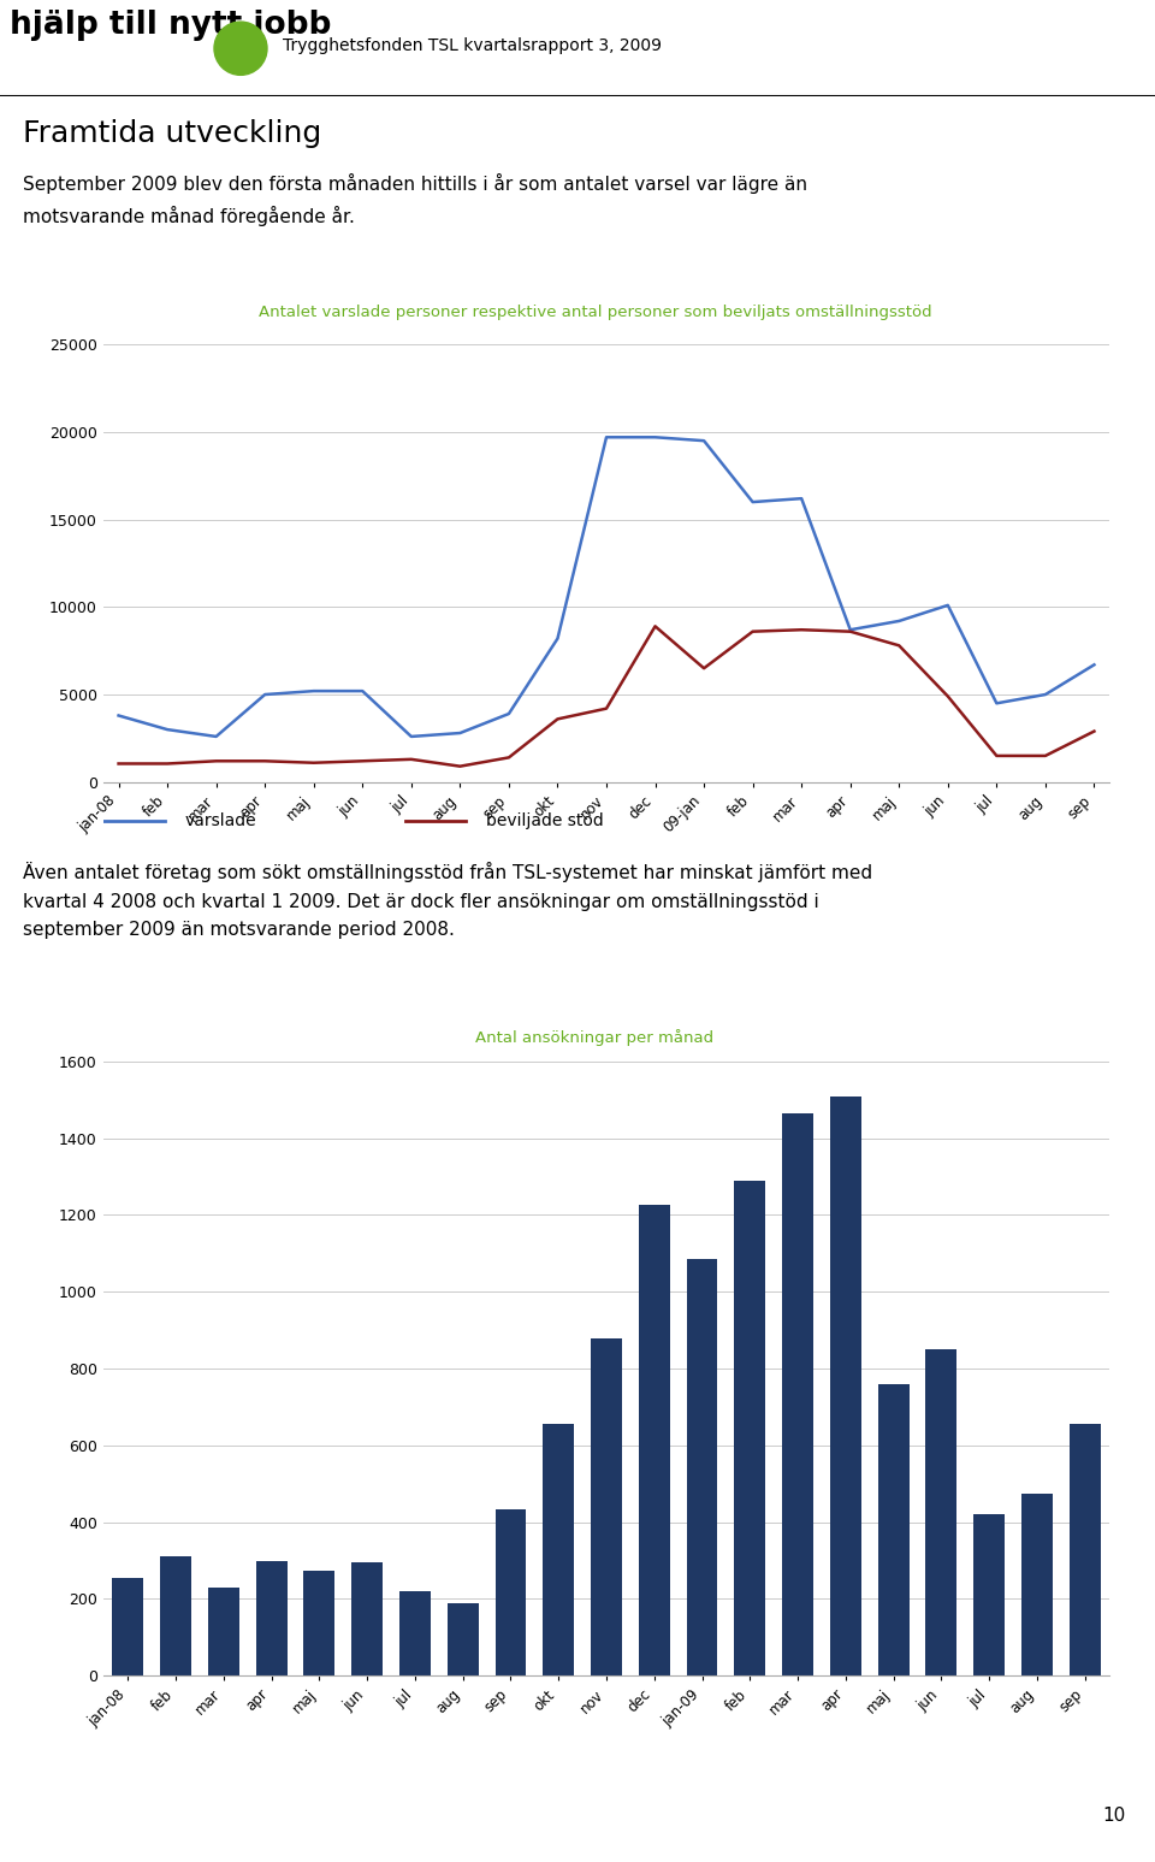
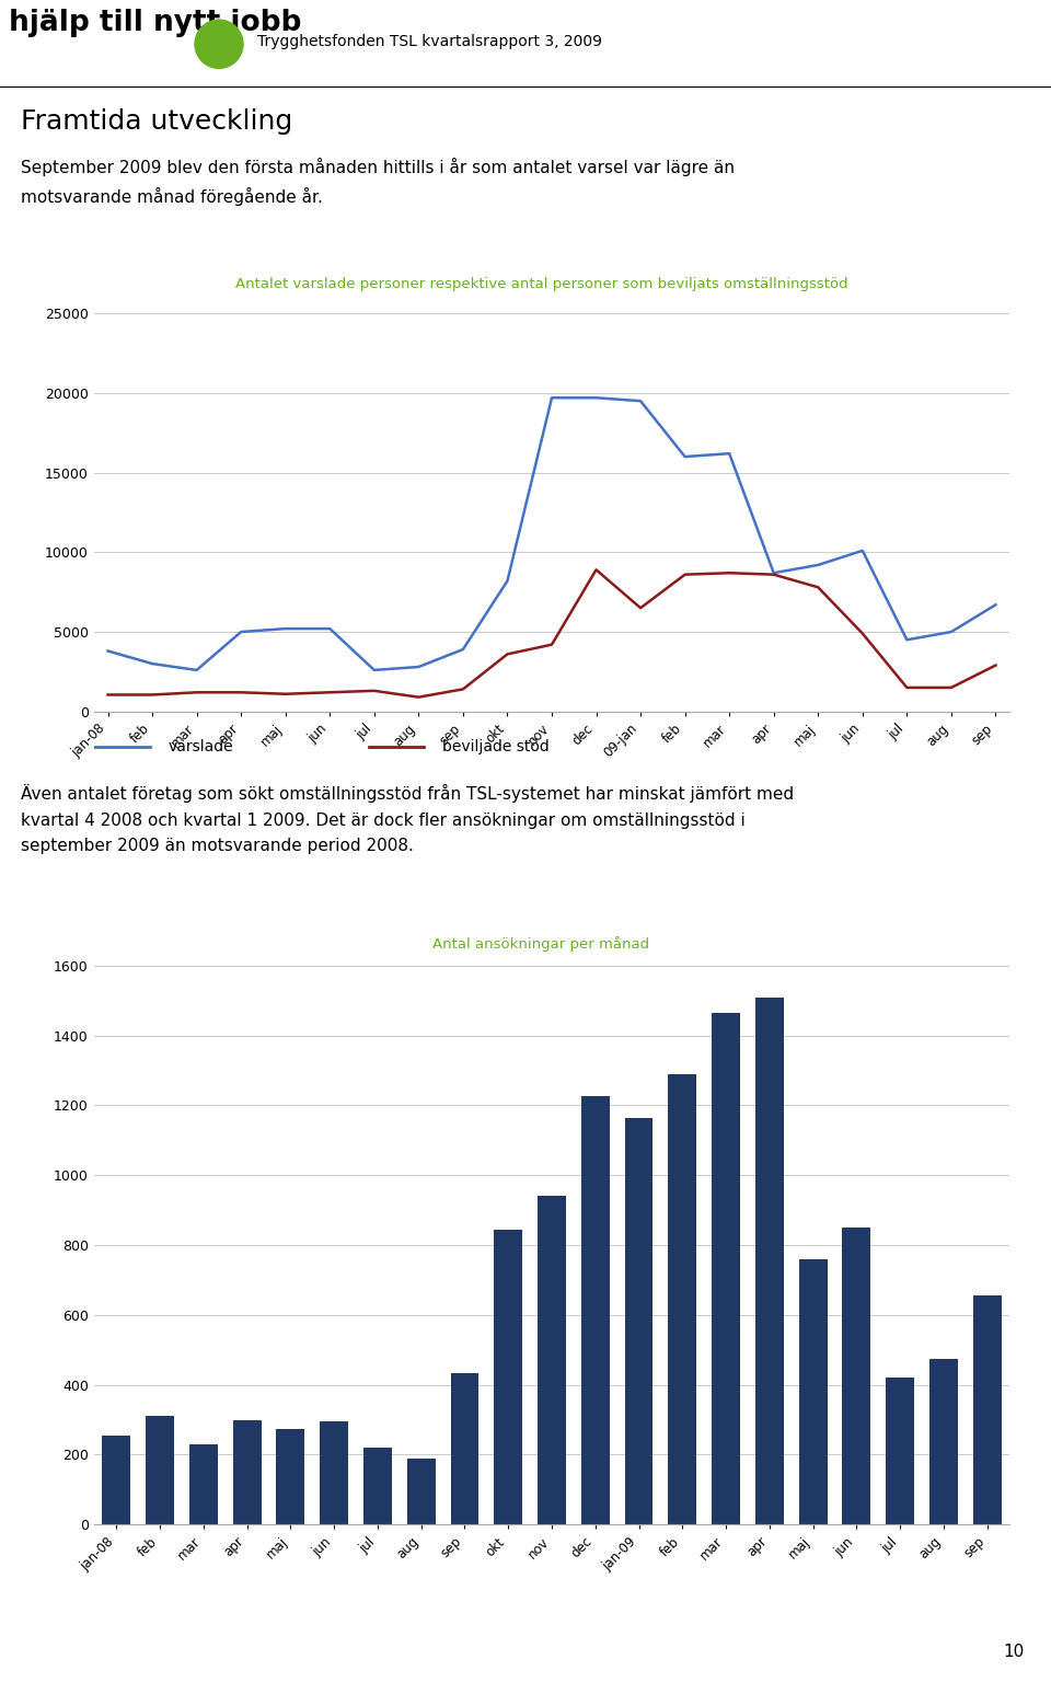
okt: 655 -> 845
nov: 880 -> 940
jan-09: 1085 -> 1165
